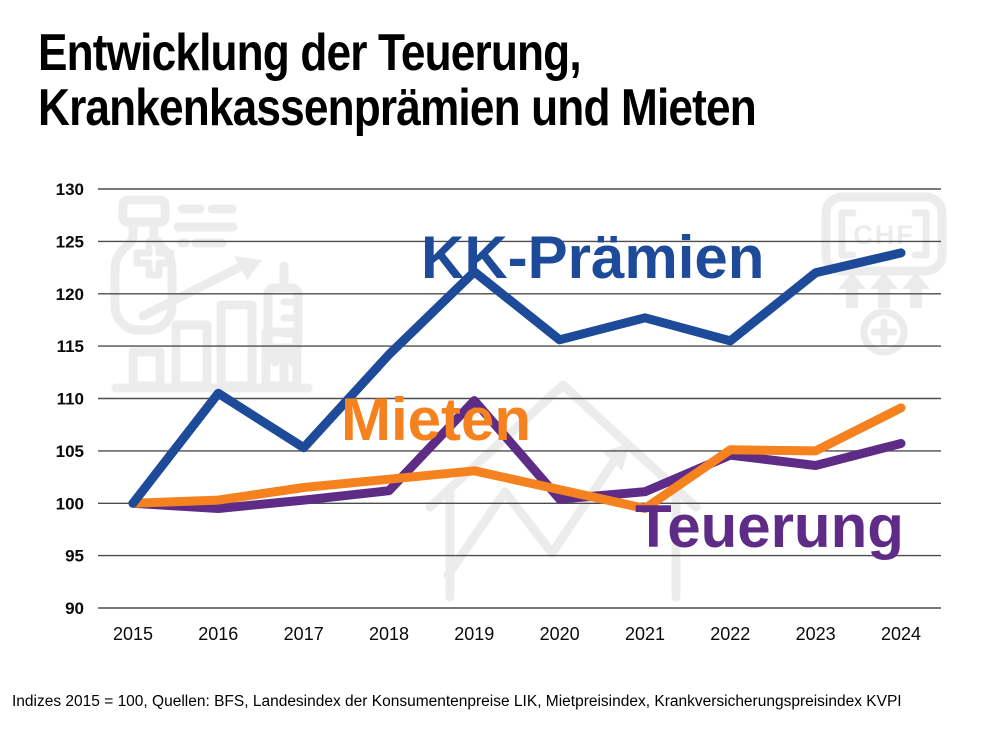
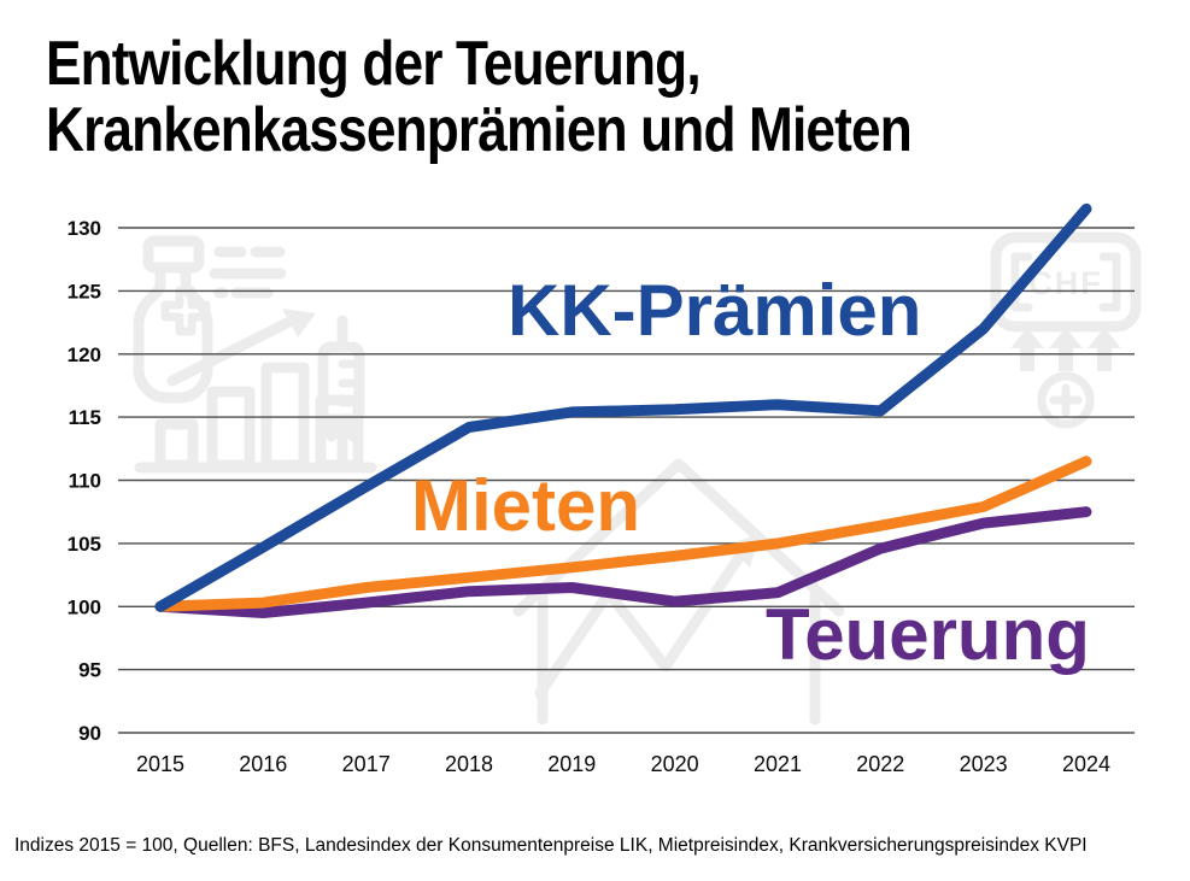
KK-Prämien/2016: 110.5 -> 104.7
KK-Prämien/2017: 105.3 -> 109.5
KK-Prämien/2019: 122.1 -> 115.4
Teuerung/2019: 109.8 -> 101.5
Mieten/2020: 101.3 -> 104.0
KK-Prämien/2021: 117.7 -> 116.0
Mieten/2021: 99.5 -> 105.0
Mieten/2022: 105.1 -> 106.4
Mieten/2023: 105.0 -> 107.9
Teuerung/2023: 103.6 -> 106.6
KK-Prämien/2024: 123.9 -> 131.5
Mieten/2024: 109.1 -> 111.5
Teuerung/2024: 105.7 -> 107.5
